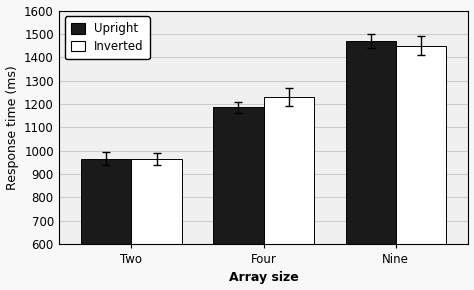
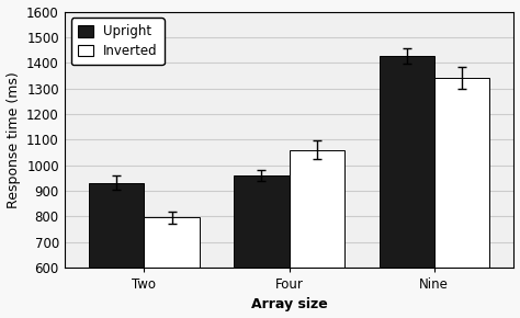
Upright/Two: 965 -> 930
Inverted/Two: 965 -> 795
Upright/Four: 1185 -> 960
Inverted/Four: 1230 -> 1060
Upright/Nine: 1470 -> 1425
Inverted/Nine: 1450 -> 1340
